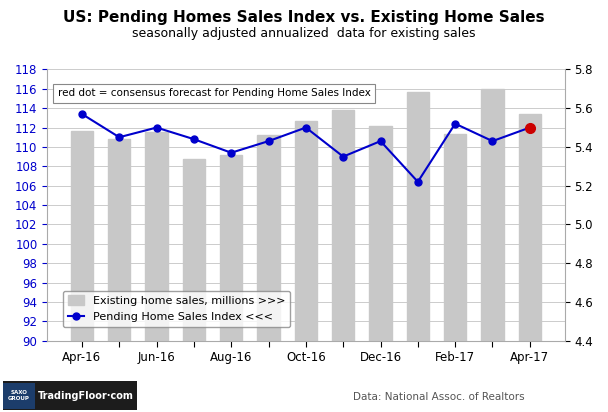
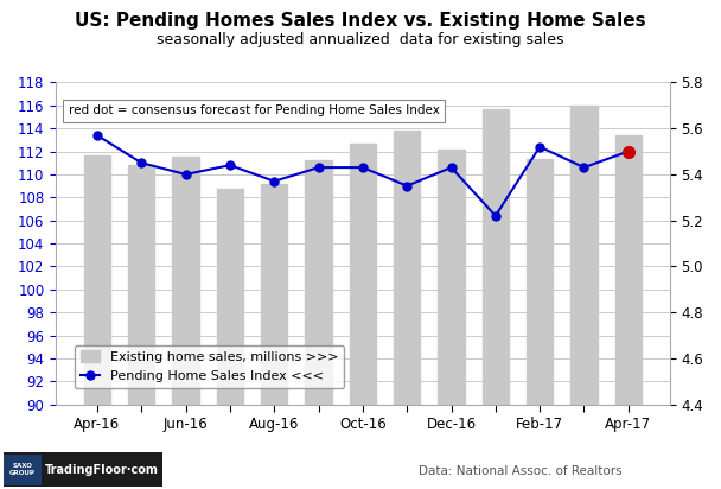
Pending Home Sales Index <<</Jun-16: 5.50 -> 5.40
Pending Home Sales Index <<</Oct-16: 5.50 -> 5.43
